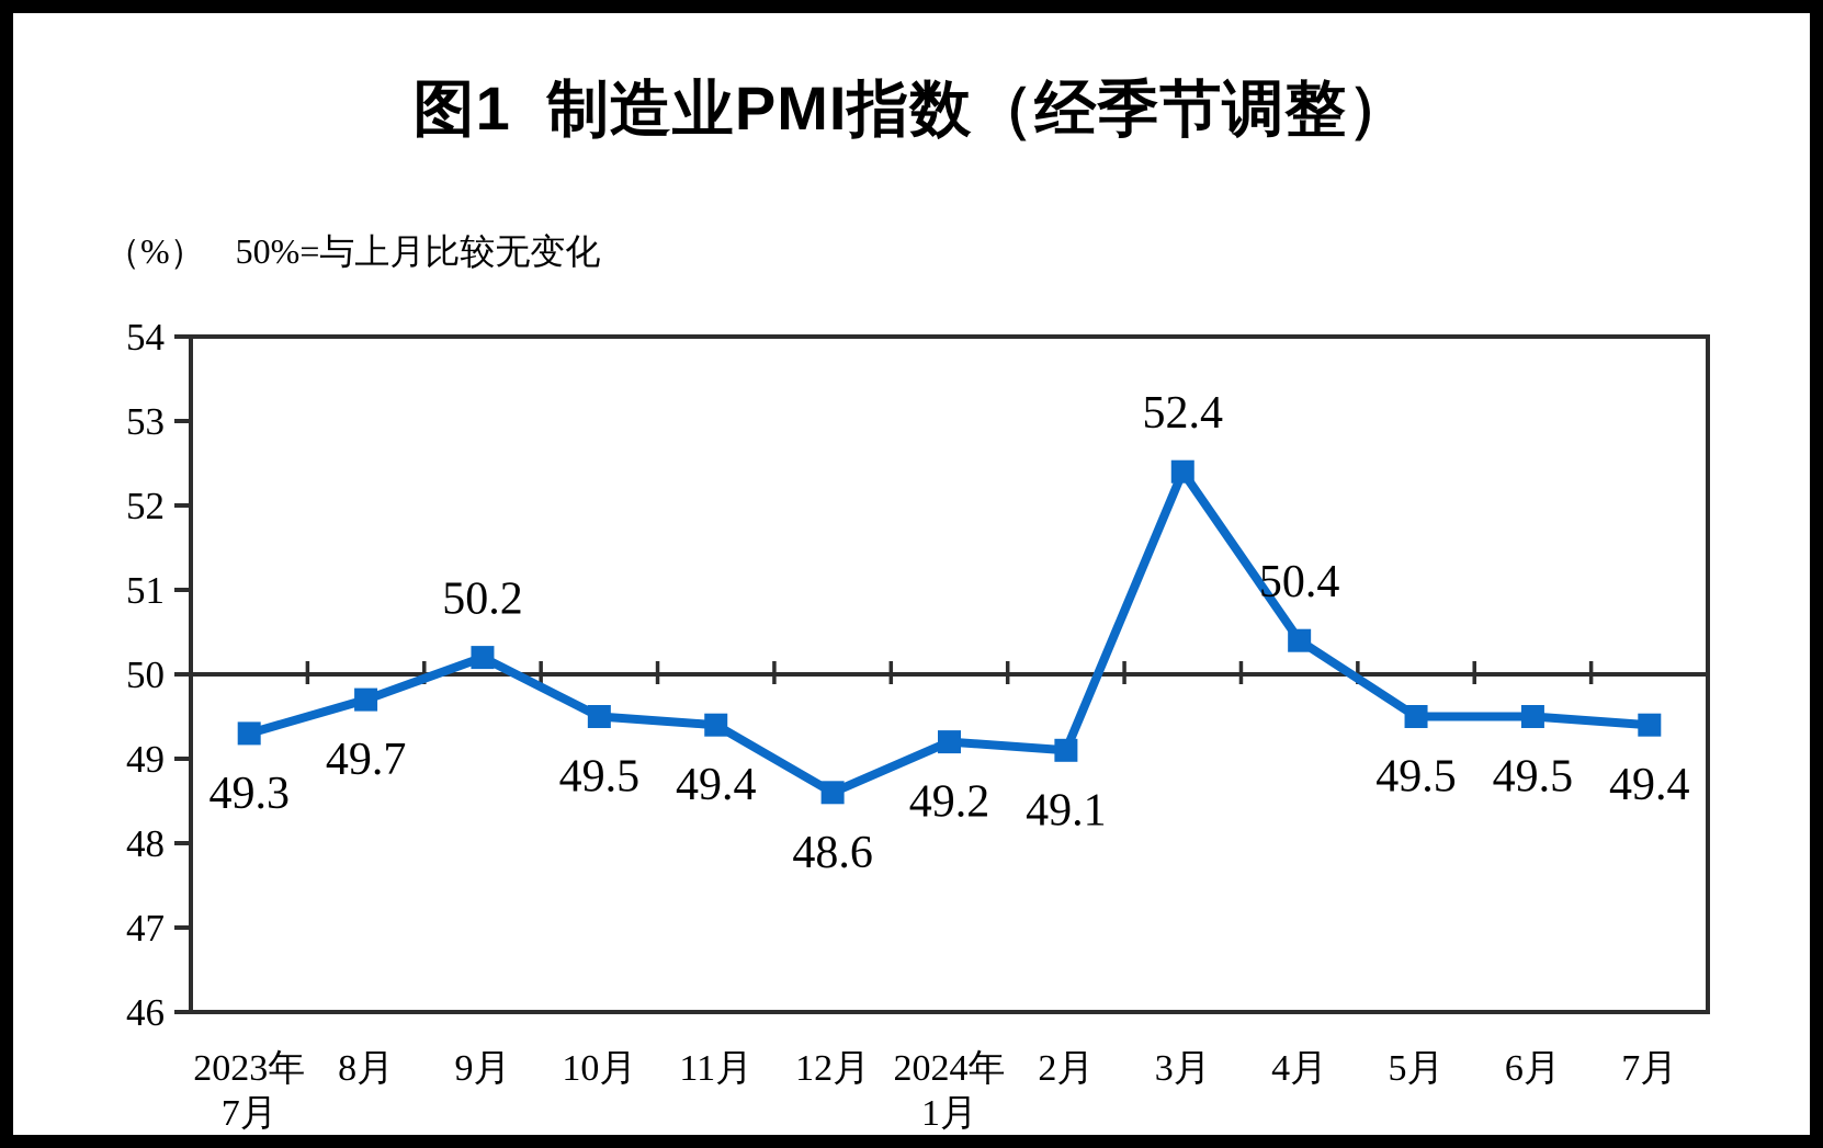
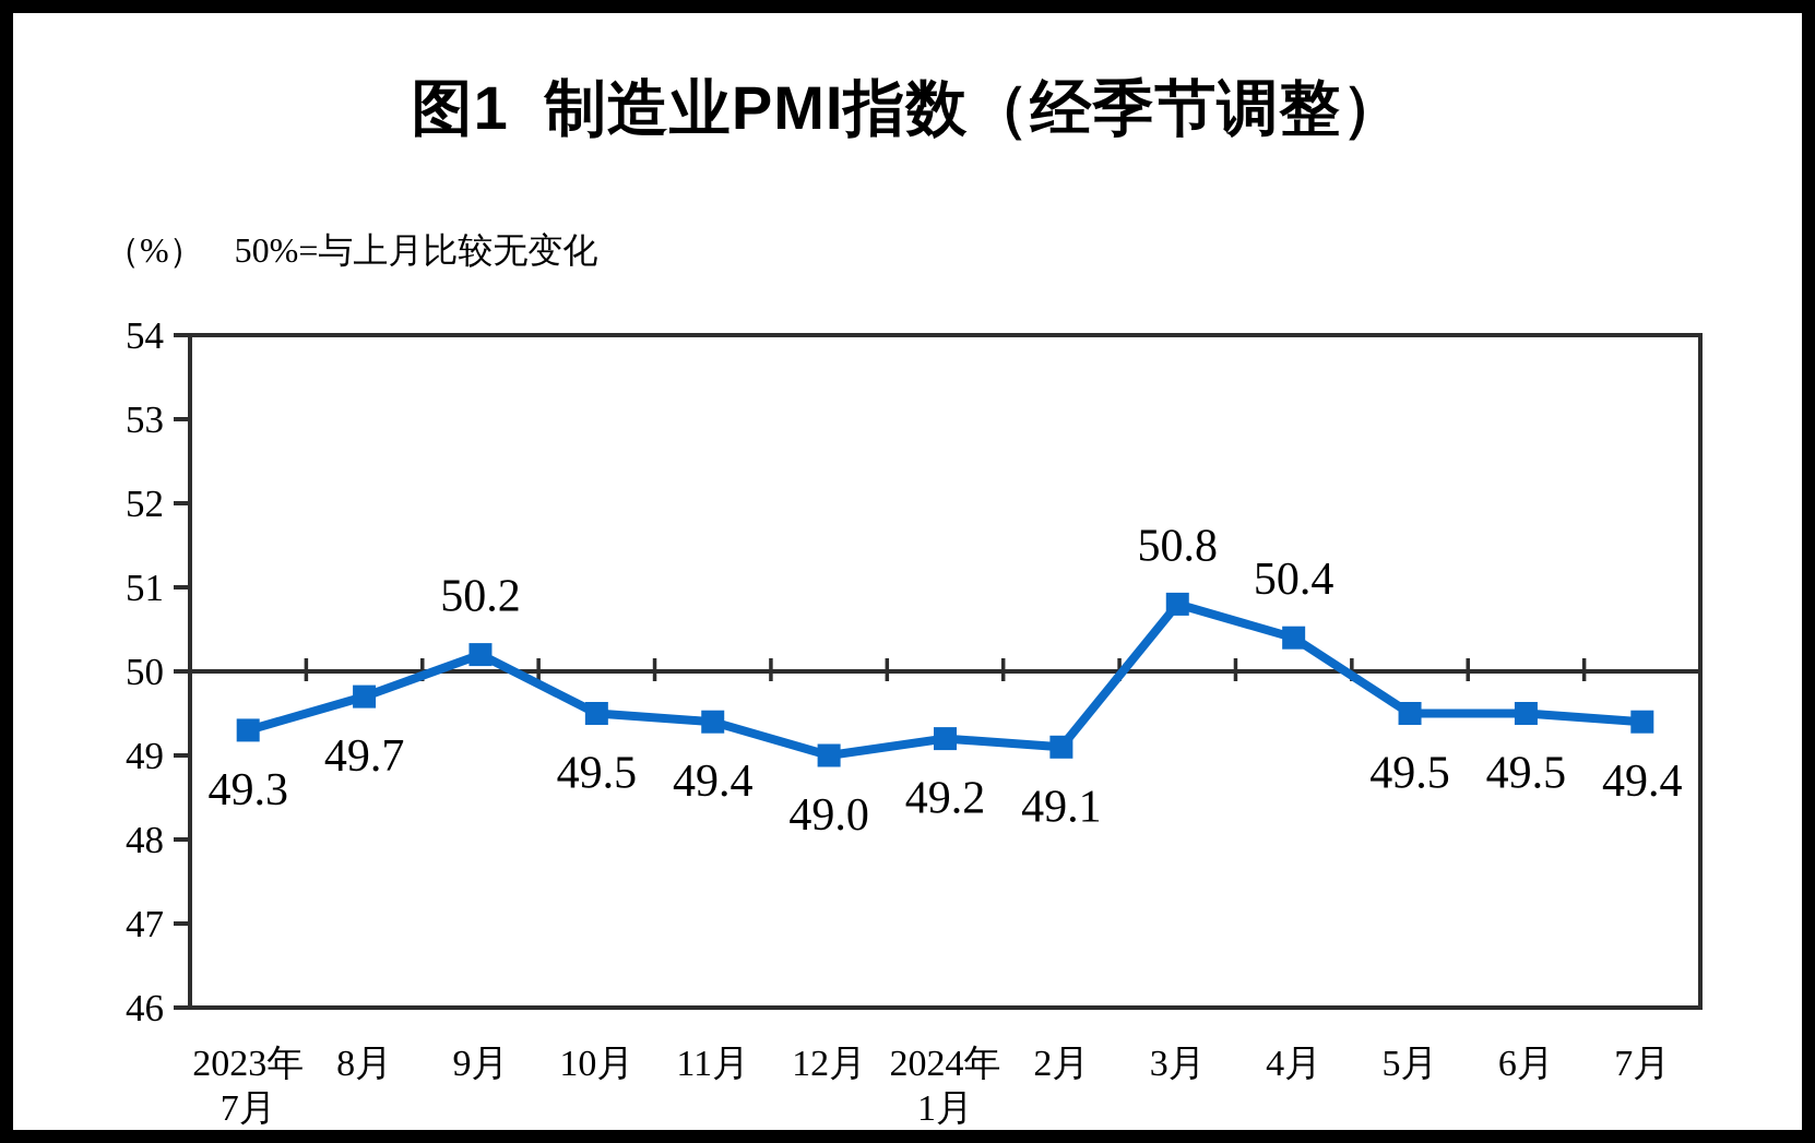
12月: 48.6 -> 49.0
3月: 52.4 -> 50.8
